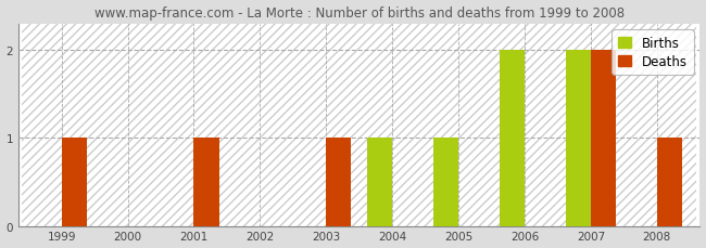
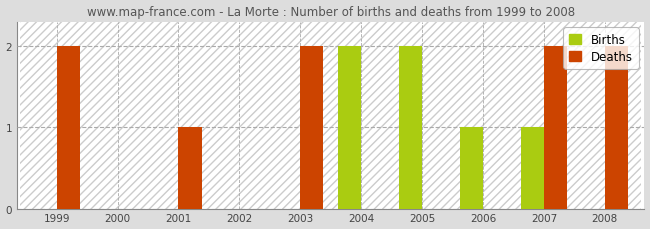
Deaths/1999: 1 -> 2
Deaths/2003: 1 -> 2
Births/2004: 1 -> 2
Births/2005: 1 -> 2
Births/2006: 2 -> 1
Births/2007: 2 -> 1
Deaths/2008: 1 -> 2
